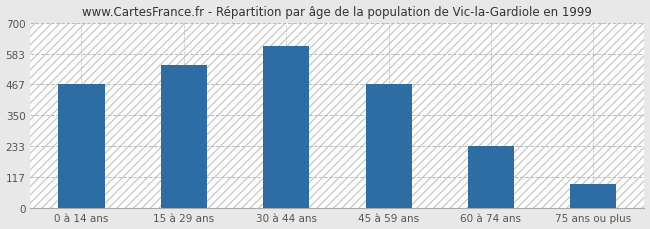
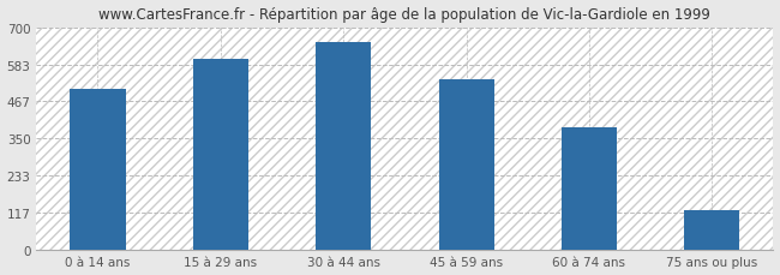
0 à 14 ans: 467 -> 505
15 à 29 ans: 540 -> 600
30 à 44 ans: 613 -> 655
45 à 59 ans: 467 -> 535
60 à 74 ans: 233 -> 385
75 ans ou plus: 90 -> 125
